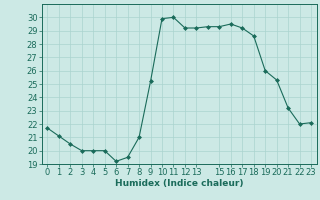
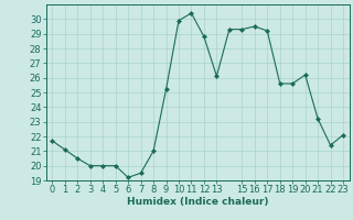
11: 30.0 -> 30.4
12: 29.2 -> 28.8
13: 29.2 -> 26.1
18: 28.6 -> 25.6
19: 26.0 -> 25.6
20: 25.3 -> 26.2
22: 22.0 -> 21.4
